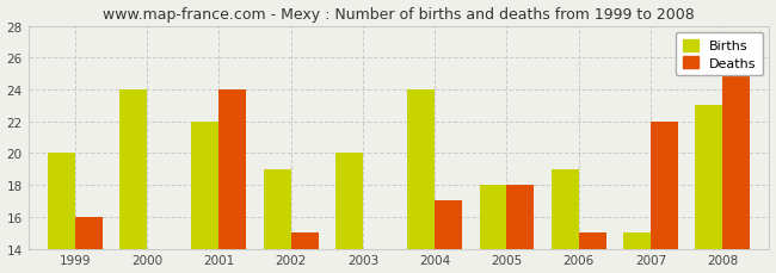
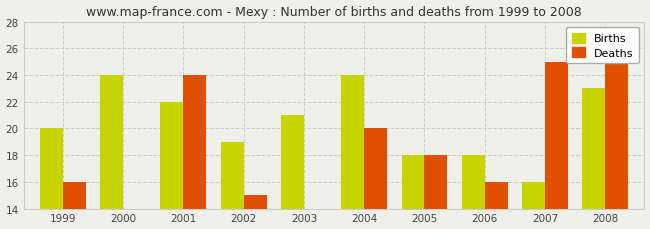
Births/2003: 20 -> 21
Deaths/2004: 17 -> 20
Births/2006: 19 -> 18
Deaths/2006: 15 -> 16
Births/2007: 15 -> 16
Deaths/2007: 22 -> 25
